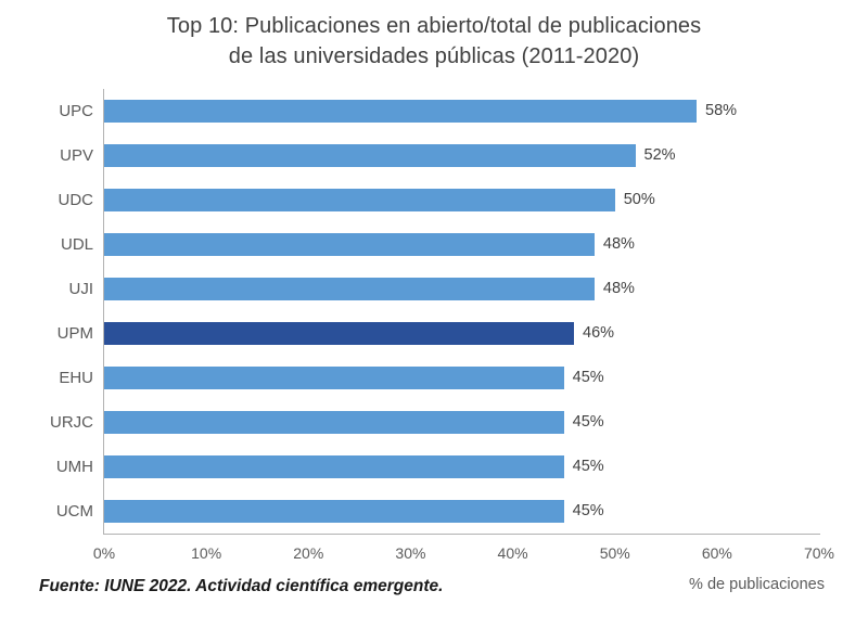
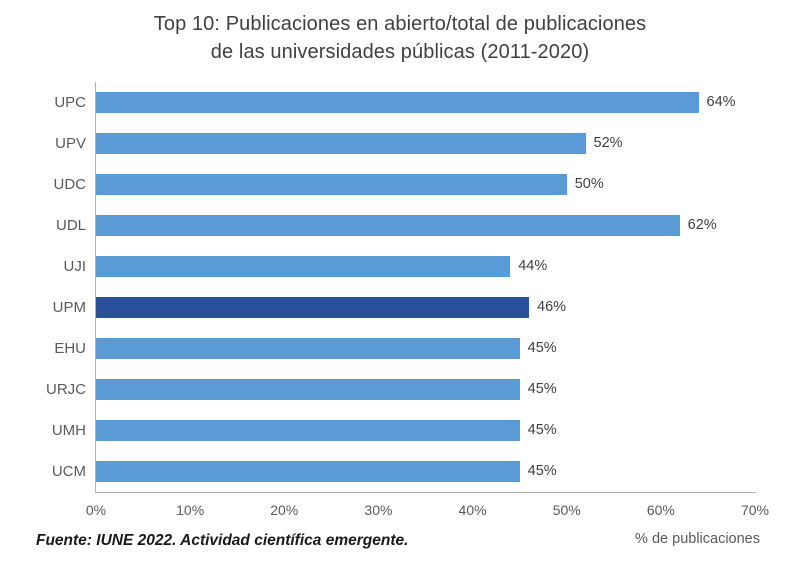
UPC: 58% -> 64%
UDL: 48% -> 62%
UJI: 48% -> 44%
